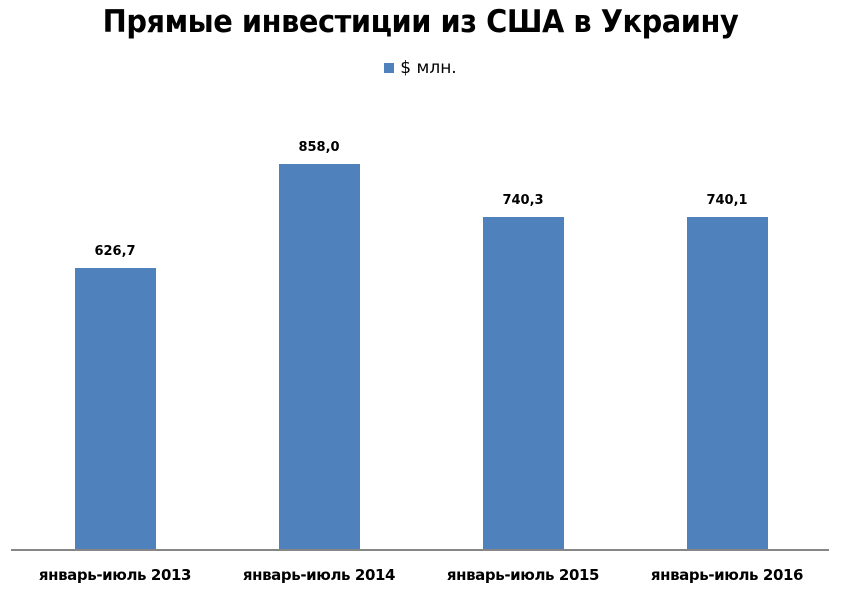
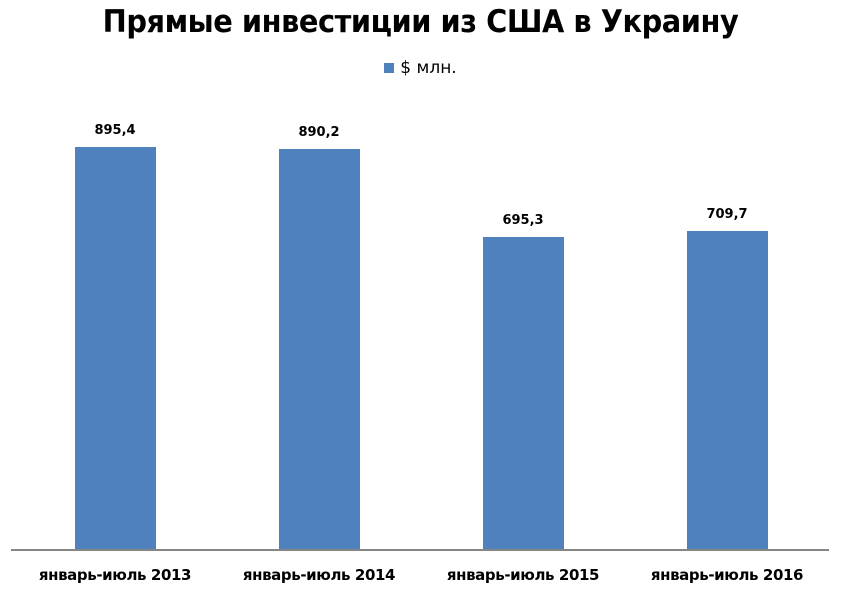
январь-июль 2013: 626,7 -> 895,4
январь-июль 2014: 858,0 -> 890,2
январь-июль 2015: 740,3 -> 695,3
январь-июль 2016: 740,1 -> 709,7
